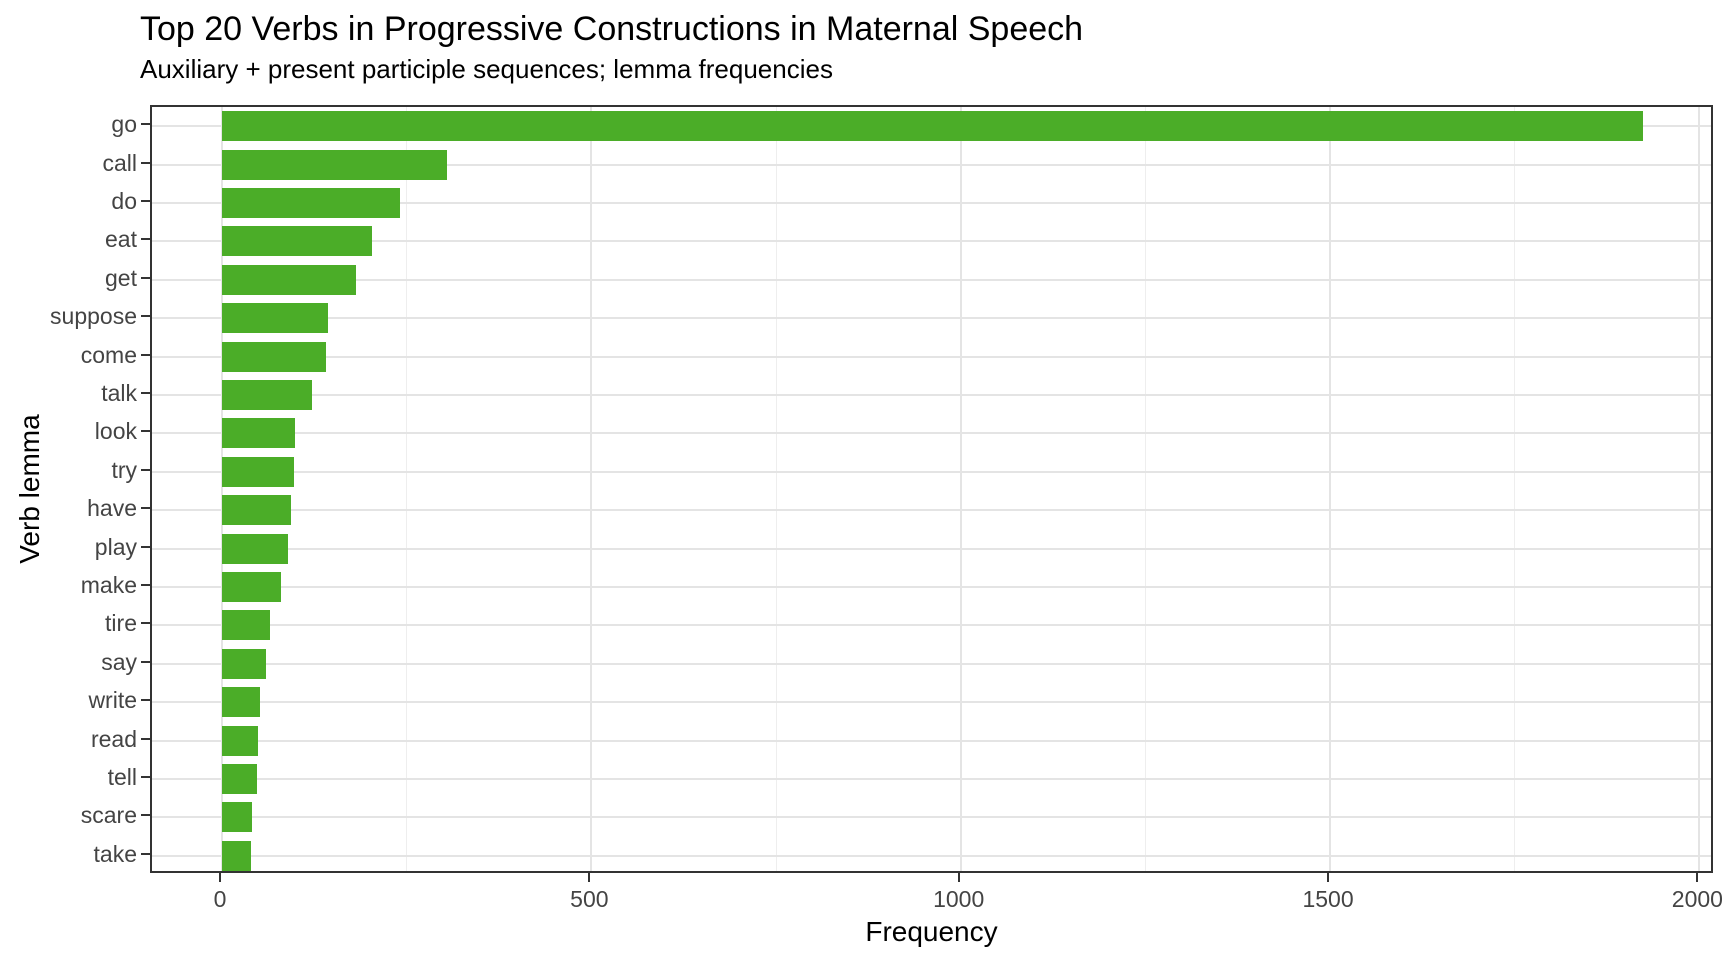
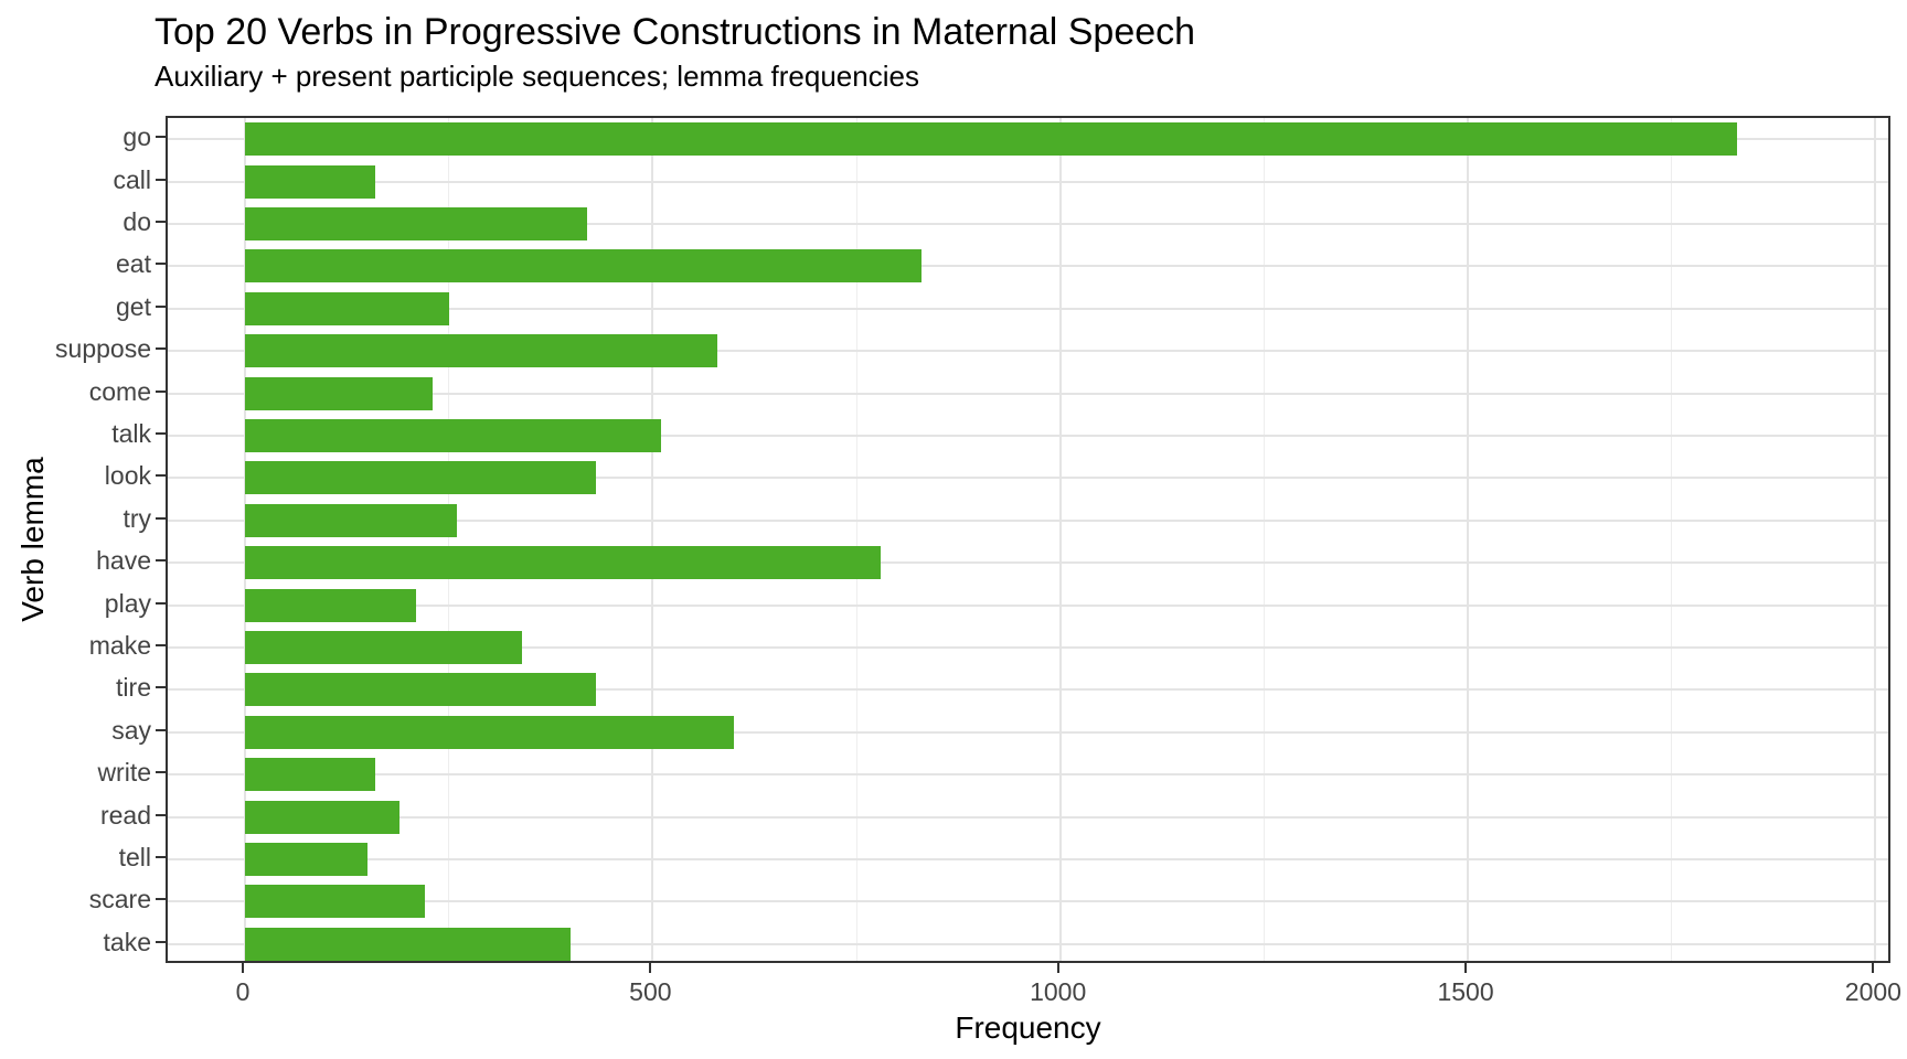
go: 1920 -> 1830
call: 300 -> 160
do: 240 -> 420
eat: 200 -> 830
get: 180 -> 250
suppose: 140 -> 580
come: 140 -> 230
talk: 120 -> 510
look: 100 -> 430
try: 100 -> 260
have: 90 -> 780
play: 90 -> 210
make: 80 -> 340
tire: 60 -> 430
say: 60 -> 600
write: 50 -> 160
read: 50 -> 190
tell: 50 -> 150
scare: 40 -> 220
take: 40 -> 400
